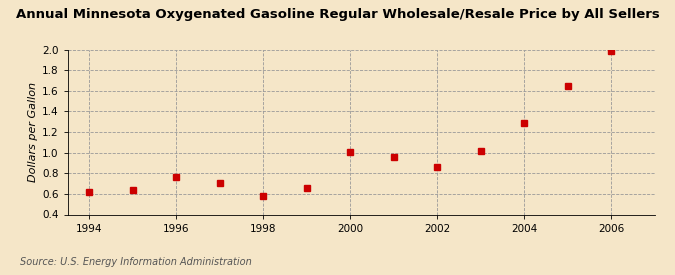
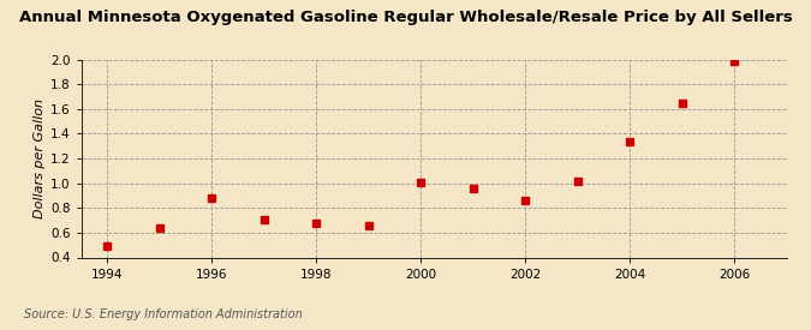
1994: 0.62 -> 0.49
1996: 0.76 -> 0.88
1998: 0.58 -> 0.68
2004: 1.29 -> 1.34
